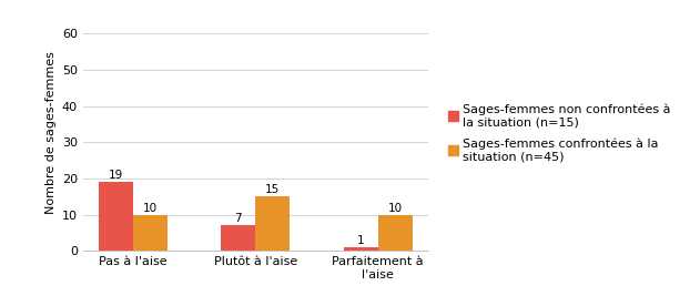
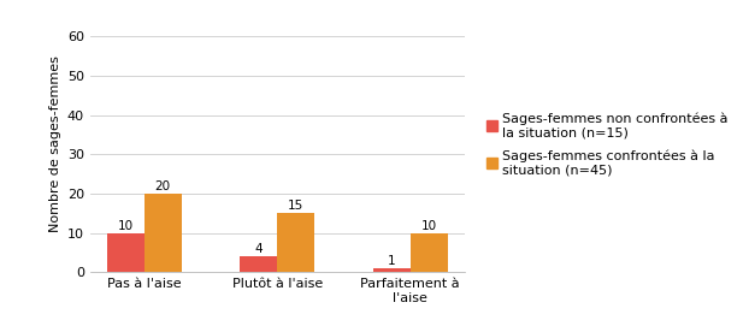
Sages-femmes non confrontées à la situation (n=15)/Pas à l'aise: 19 -> 10
Sages-femmes confrontées à la situation (n=45)/Pas à l'aise: 10 -> 20
Sages-femmes non confrontées à la situation (n=15)/Plutôt à l'aise: 7 -> 4
